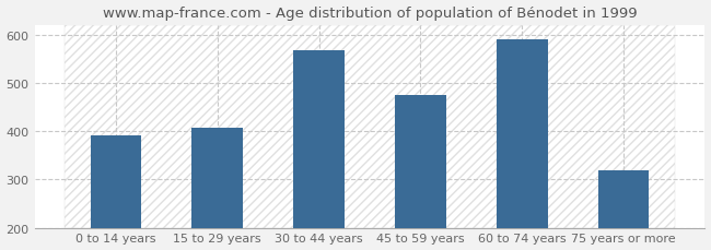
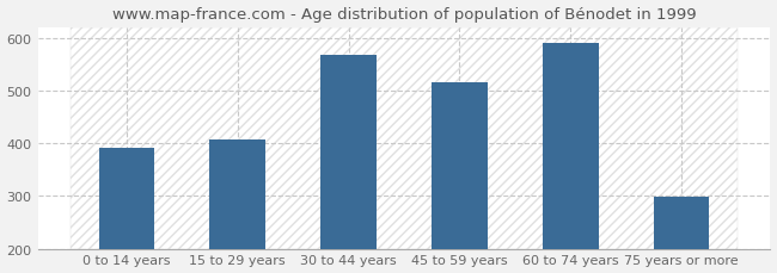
45 to 59 years: 475 -> 515
75 years or more: 320 -> 299
